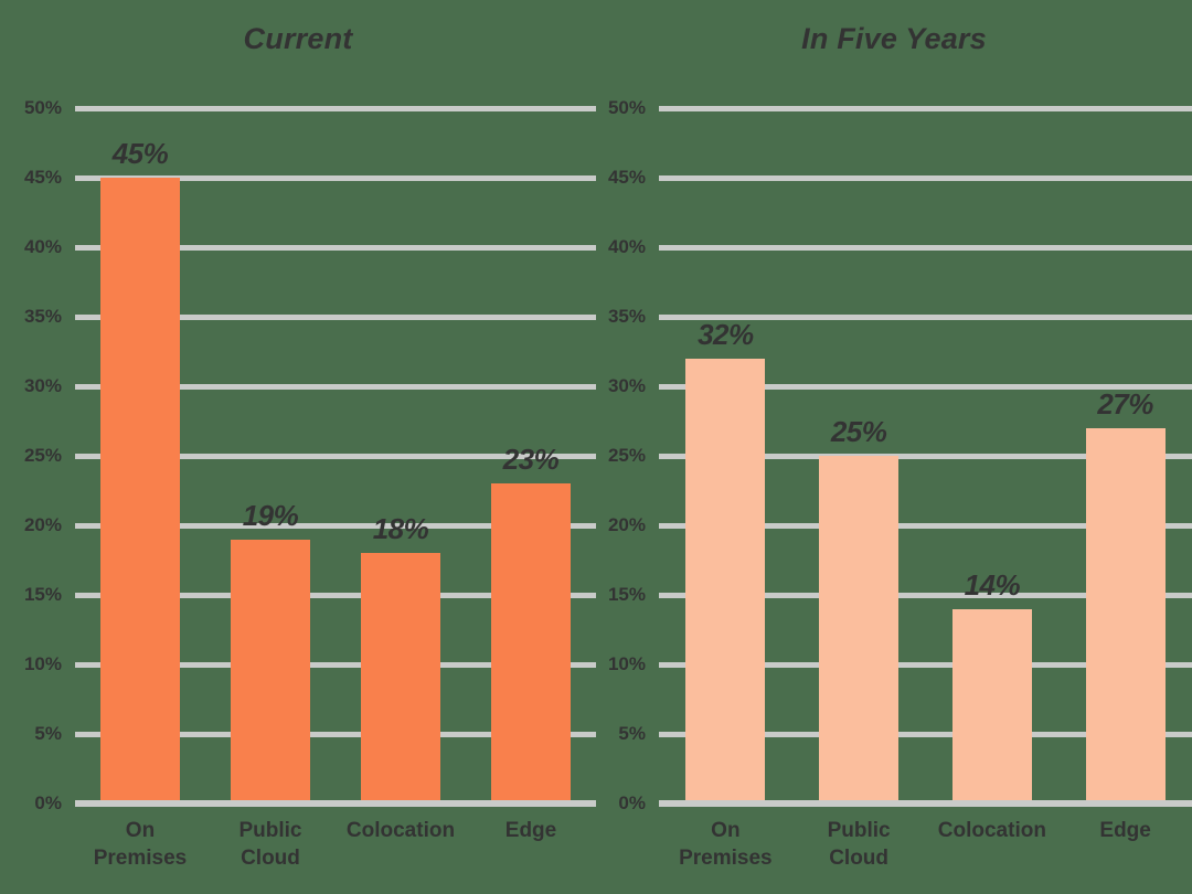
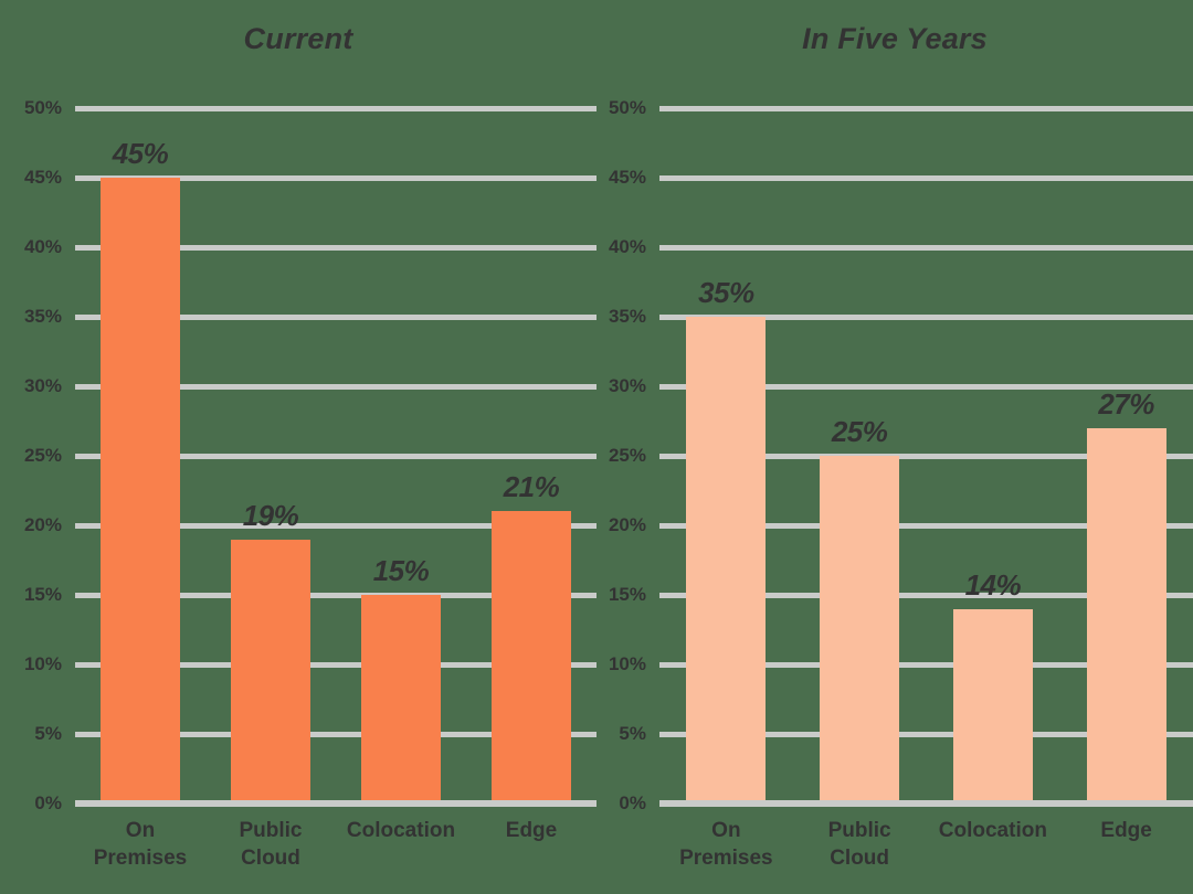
Current/Colocation: 18% -> 15%
Current/Edge: 23% -> 21%
In Five Years/On Premises: 32% -> 35%
